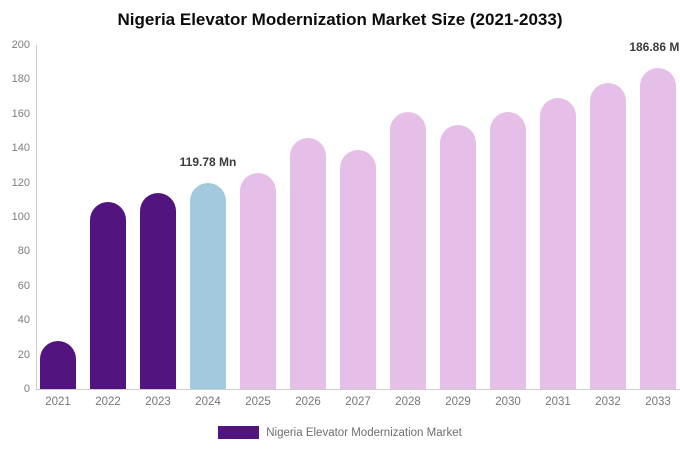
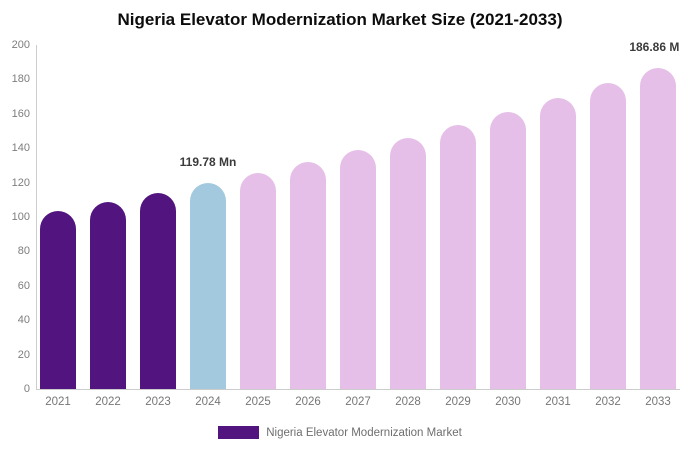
2021: 28 -> 103
2026: 146 -> 132
2028: 161 -> 146
